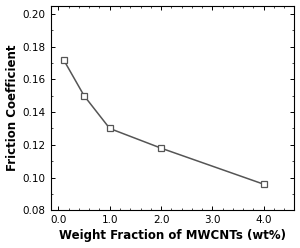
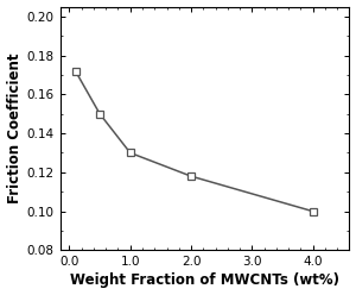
4.0: 0.096 -> 0.100
